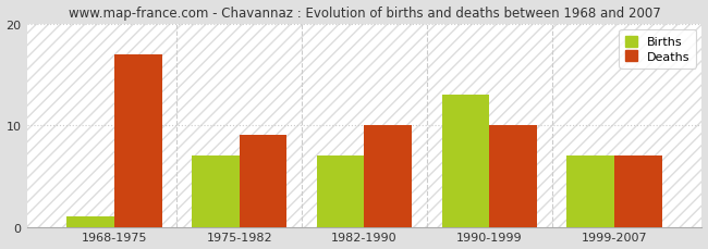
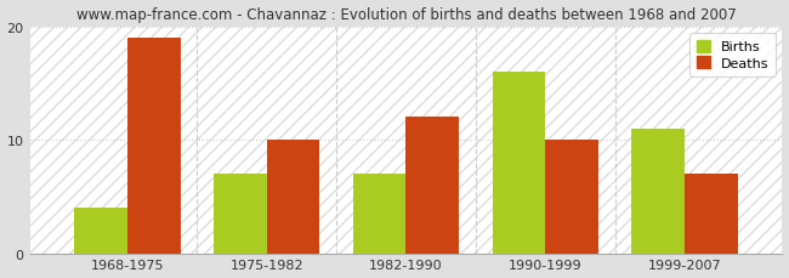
Births/1968-1975: 1 -> 4
Deaths/1968-1975: 17 -> 19
Deaths/1975-1982: 9 -> 10
Deaths/1982-1990: 10 -> 12
Births/1990-1999: 13 -> 16
Births/1999-2007: 7 -> 11
